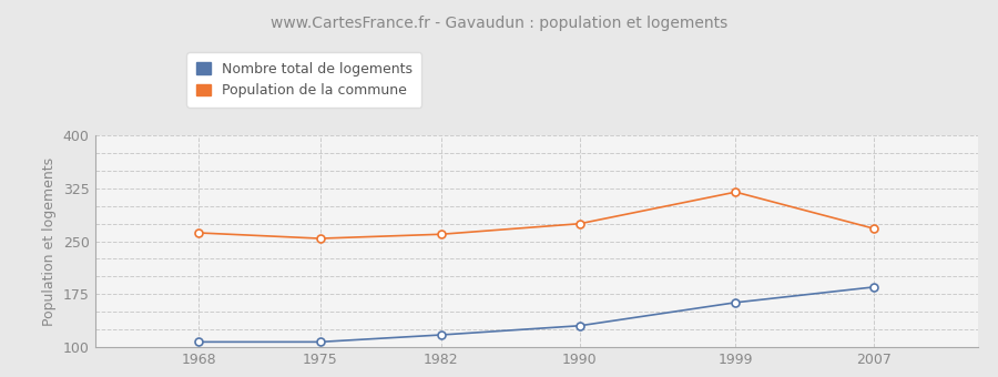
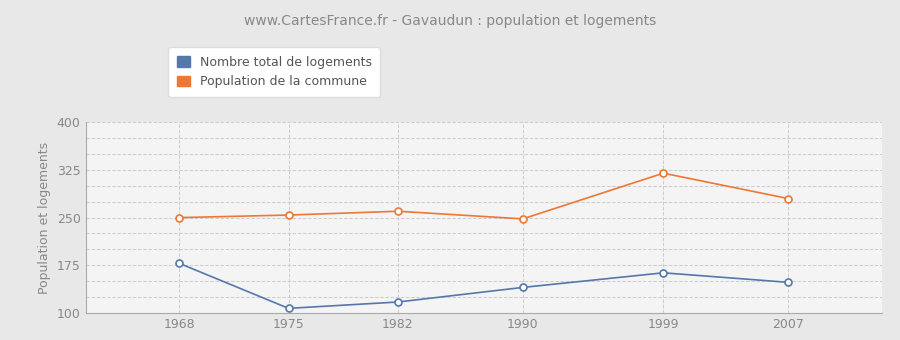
Nombre total de logements/1968: 107 -> 178
Population de la commune/1968: 262 -> 250
Nombre total de logements/1990: 130 -> 140
Population de la commune/1990: 275 -> 248
Nombre total de logements/2007: 185 -> 148
Population de la commune/2007: 268 -> 280
